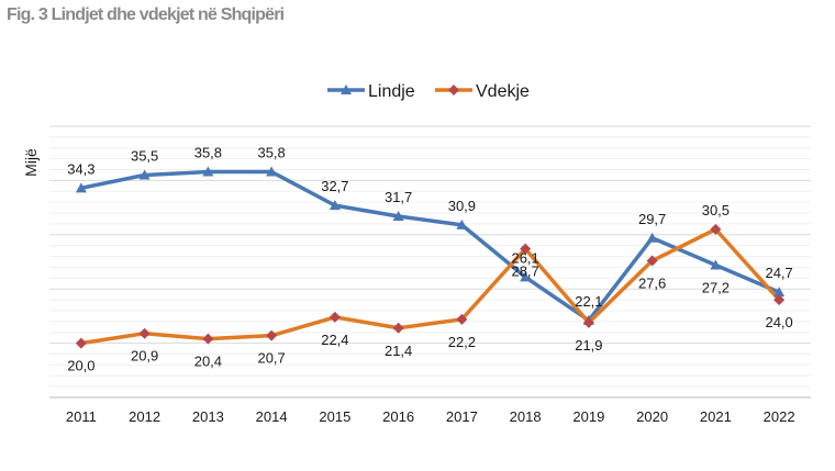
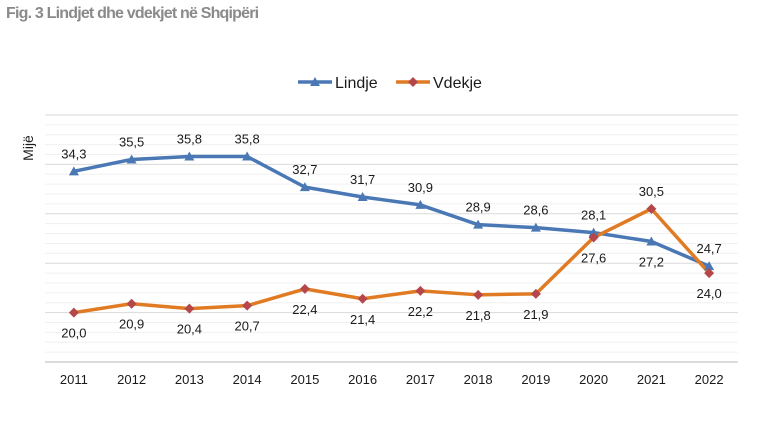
Lindje/2018: 26,1 -> 28,9
Vdekje/2018: 28,7 -> 21,8
Lindje/2019: 22,1 -> 28,6
Lindje/2020: 29,7 -> 28,1
